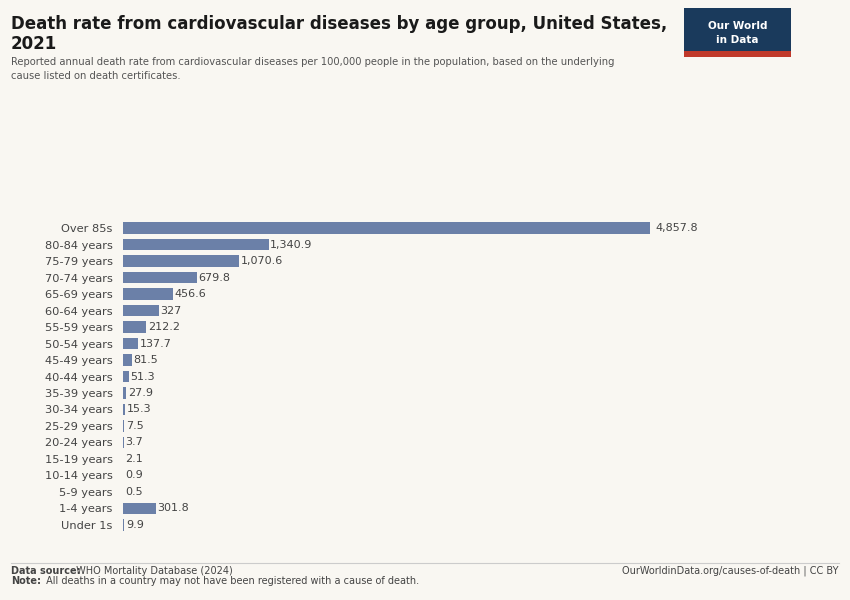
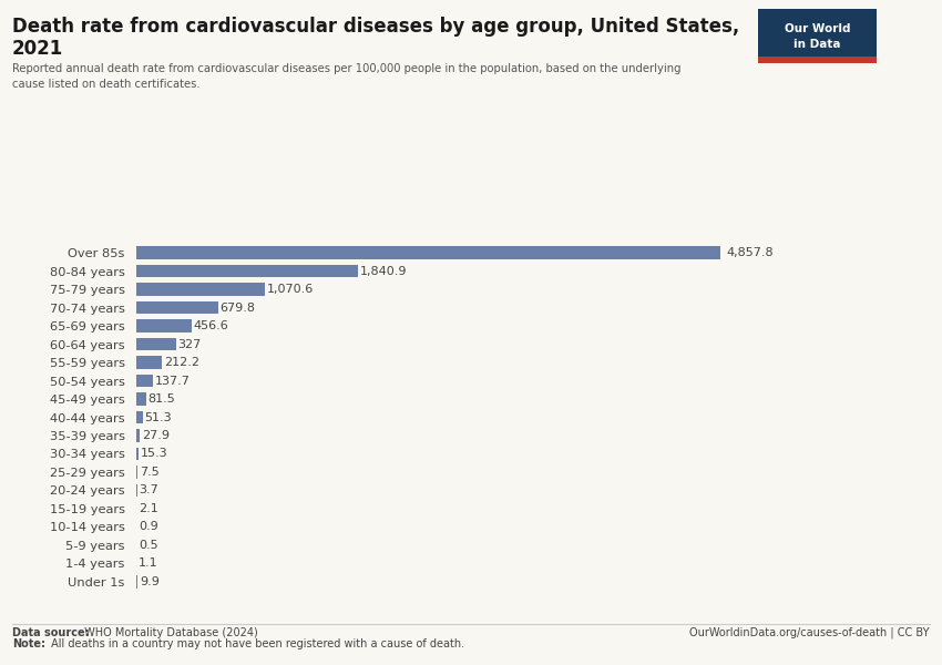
80-84 years: 1,340.9 -> 1,840.9
1-4 years: 301.8 -> 1.1
